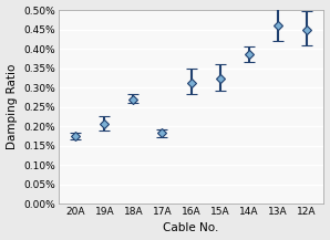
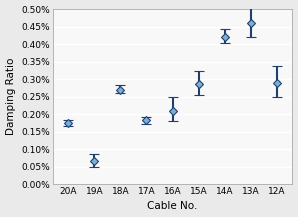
19A: 0.205% -> 0.065%
16A: 0.312% -> 0.210%
15A: 0.323% -> 0.285%
14A: 0.385% -> 0.420%
12A: 0.448% -> 0.290%
